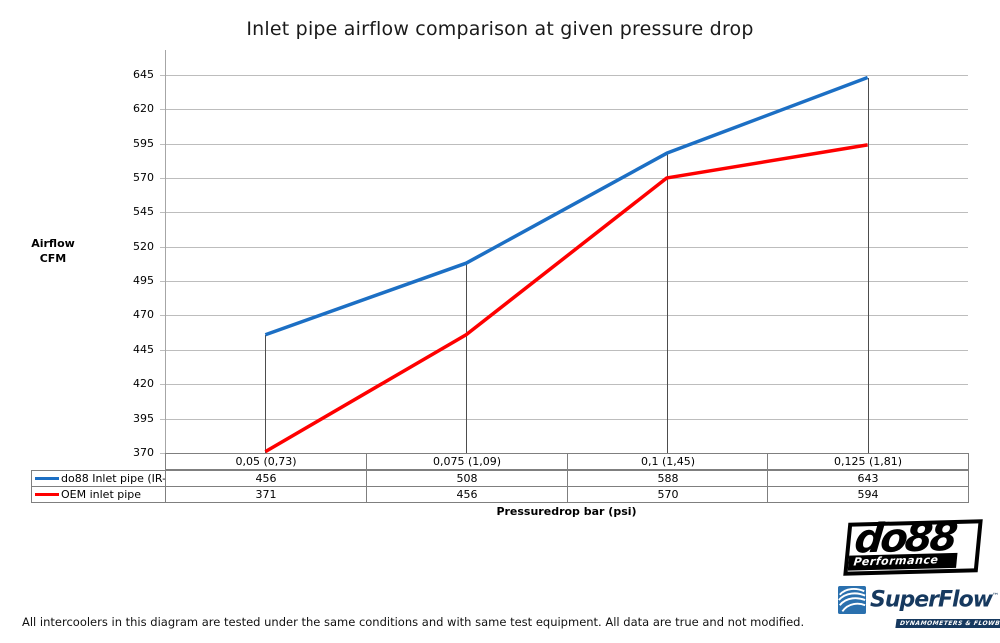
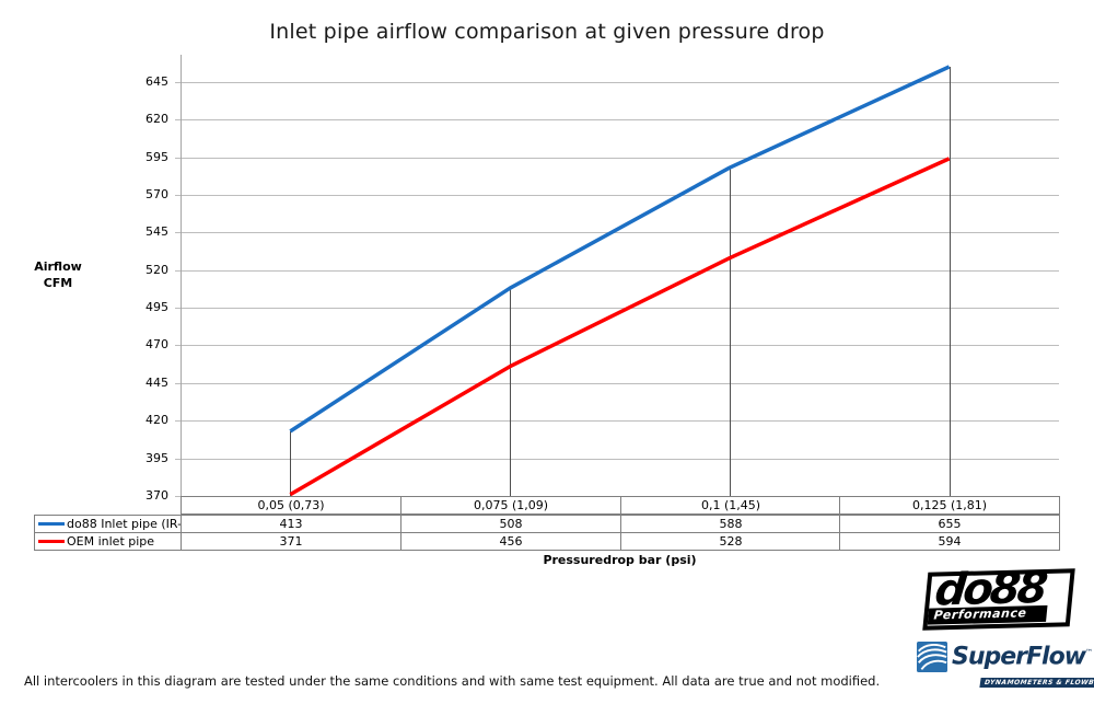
do88 Inlet pipe (IR-V50)/0,05 (0,73): 456 -> 413
OEM inlet pipe/0,1 (1,45): 570 -> 528
do88 Inlet pipe (IR-V50)/0,125 (1,81): 643 -> 655
